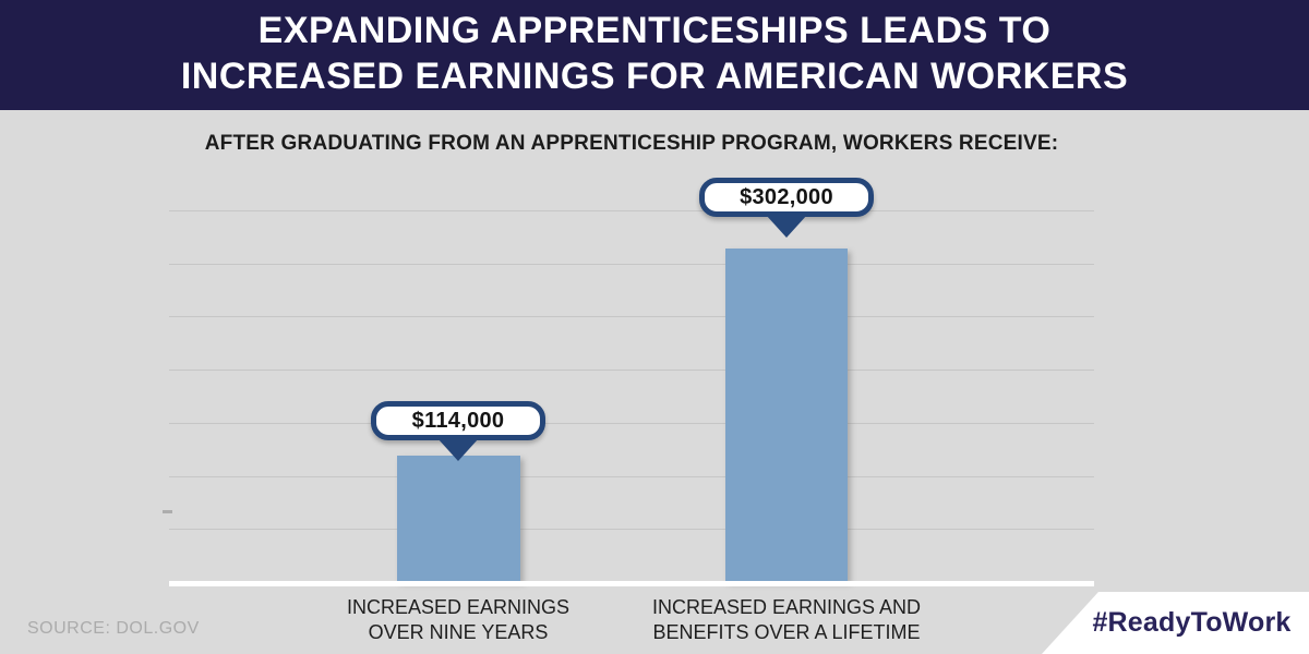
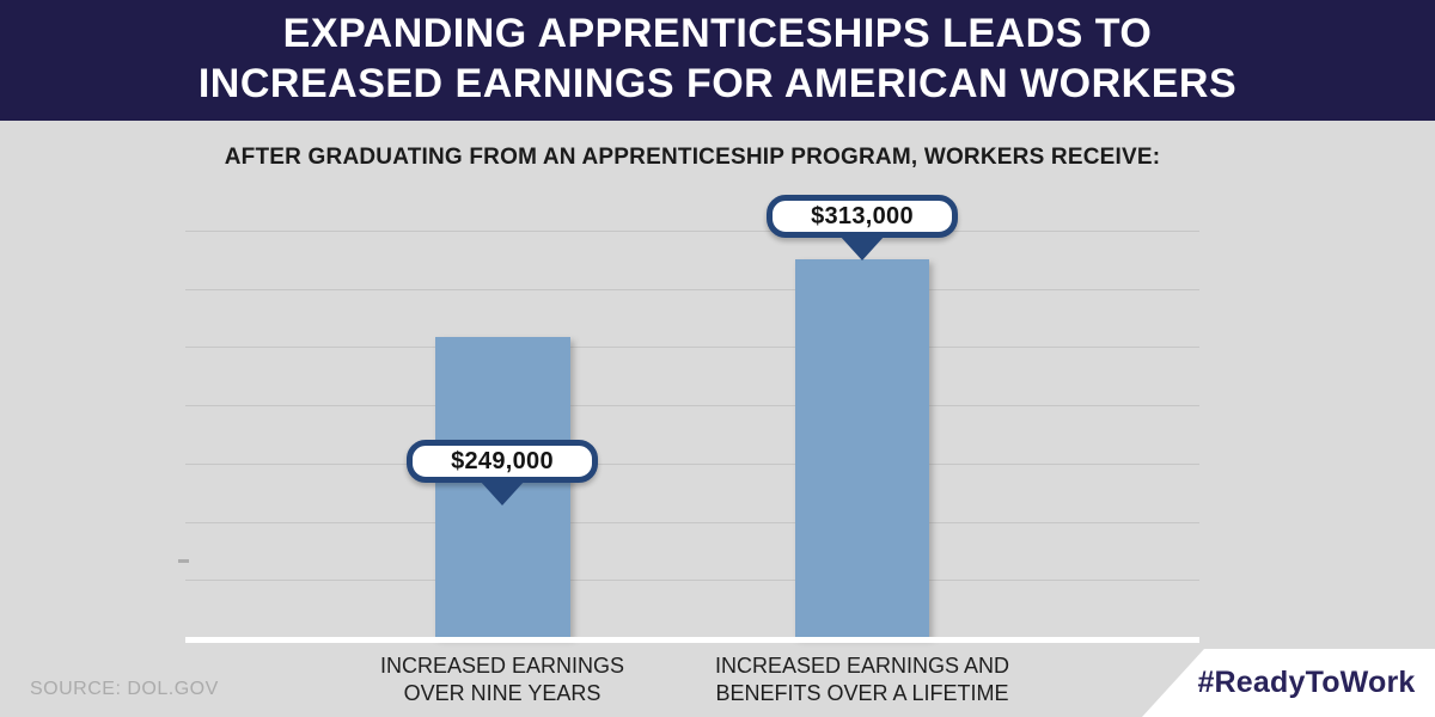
INCREASED EARNINGS OVER NINE YEARS: $114,000 -> $249,000
INCREASED EARNINGS AND BENEFITS OVER A LIFETIME: $302,000 -> $313,000
